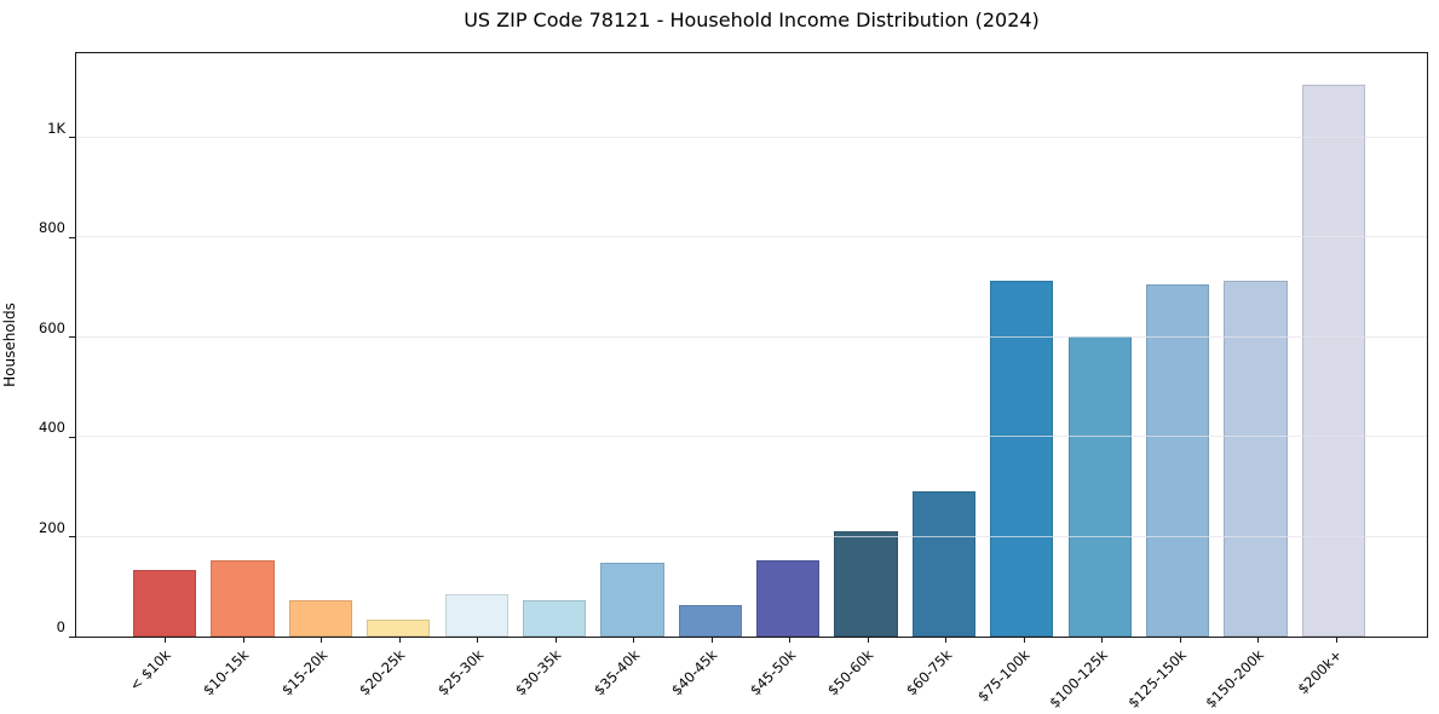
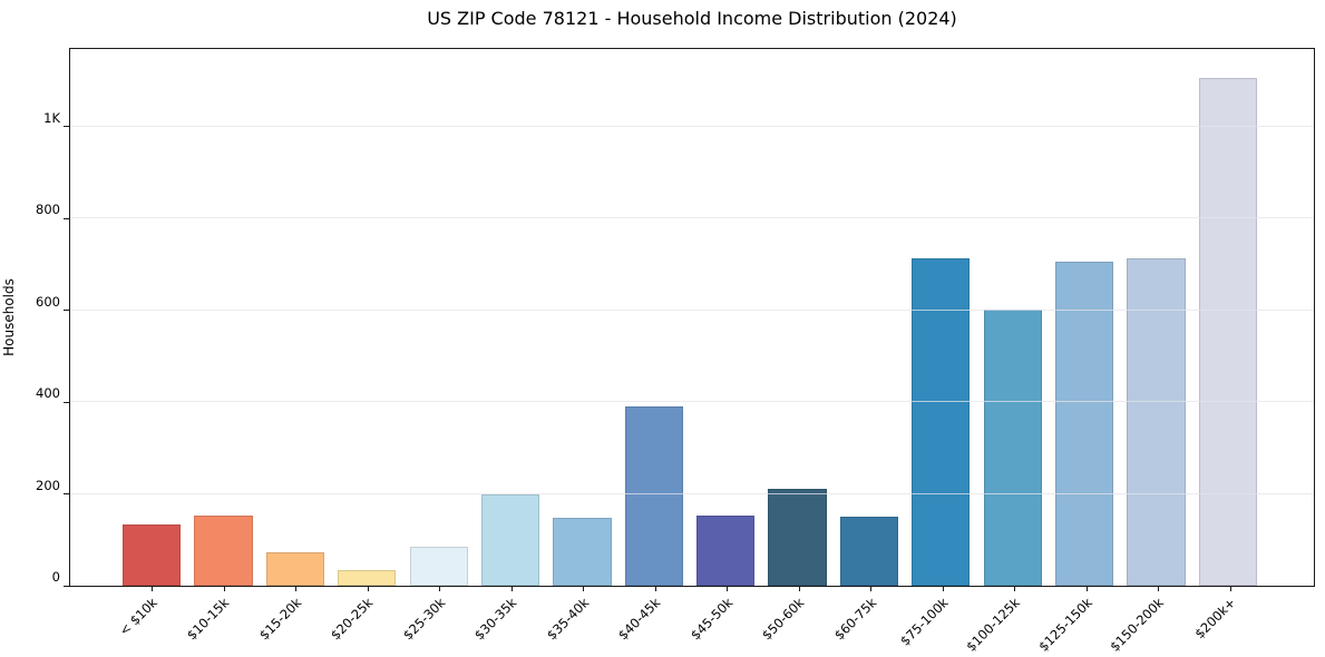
$30-35k: 70 -> 200
$40-45k: 60 -> 390
$60-75k: 290 -> 150
